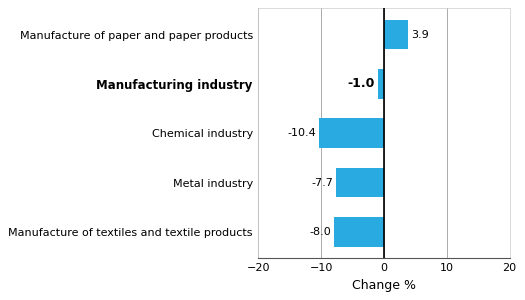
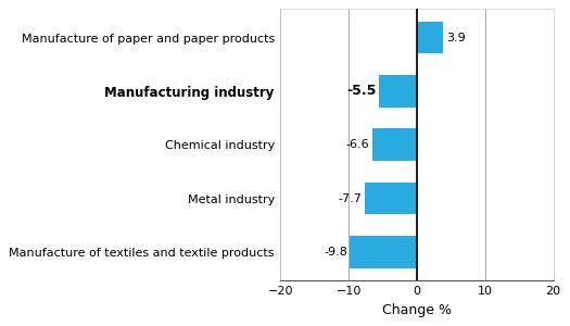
Manufacturing industry: -1.0 -> -5.5
Chemical industry: -10.4 -> -6.6
Manufacture of textiles and textile products: -8.0 -> -9.8
